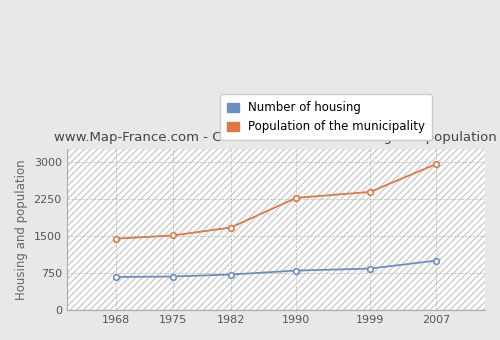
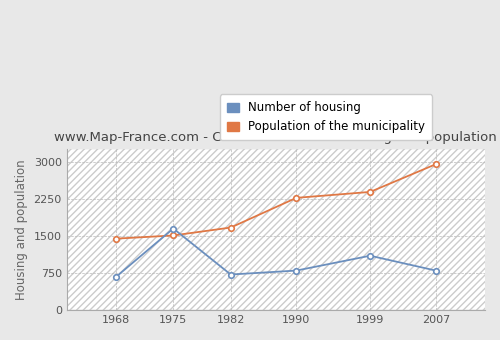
Number of housing/1975: 680 -> 1650
Number of housing/1999: 840 -> 1100
Number of housing/2007: 1000 -> 800
